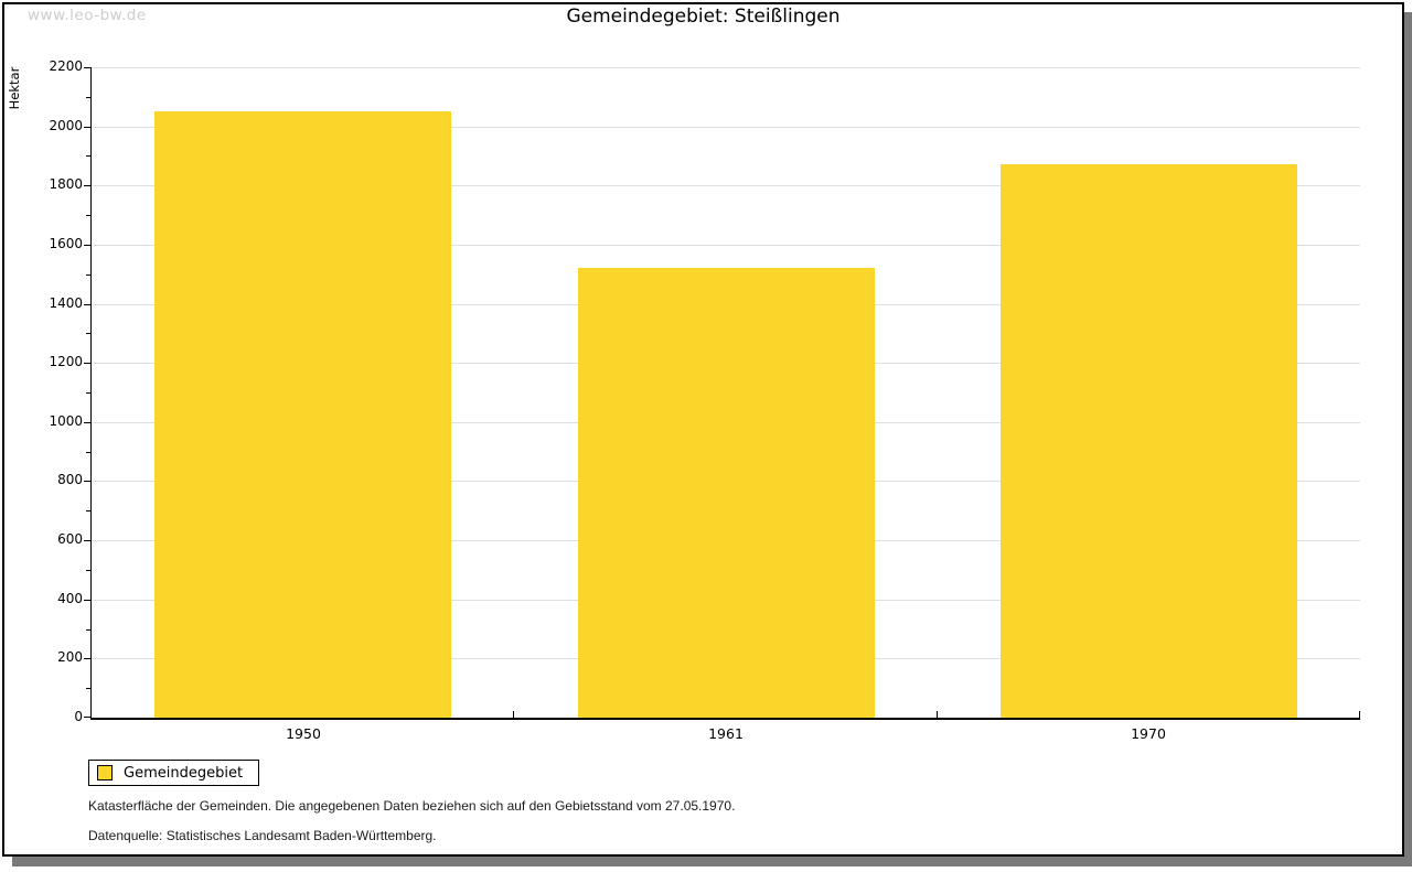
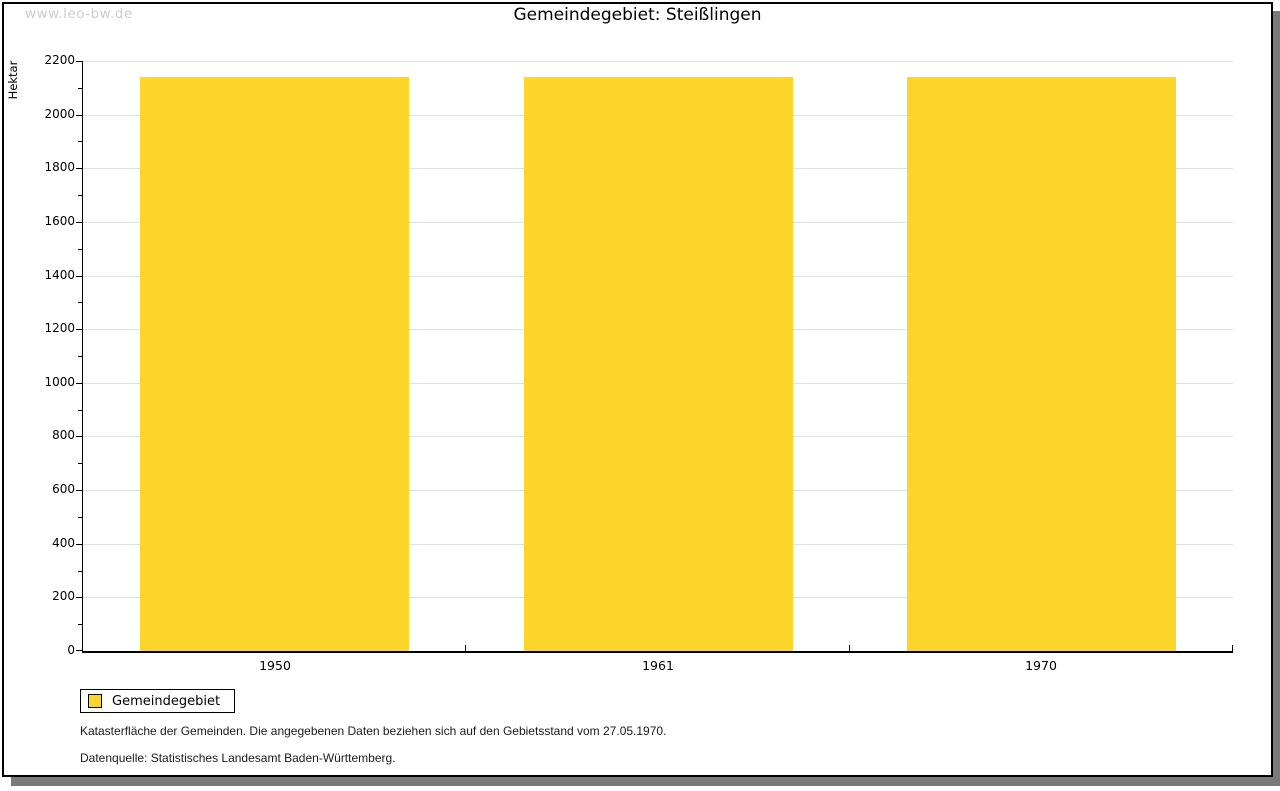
1950: 2050 -> 2140
1961: 1520 -> 2140
1970: 1870 -> 2140
